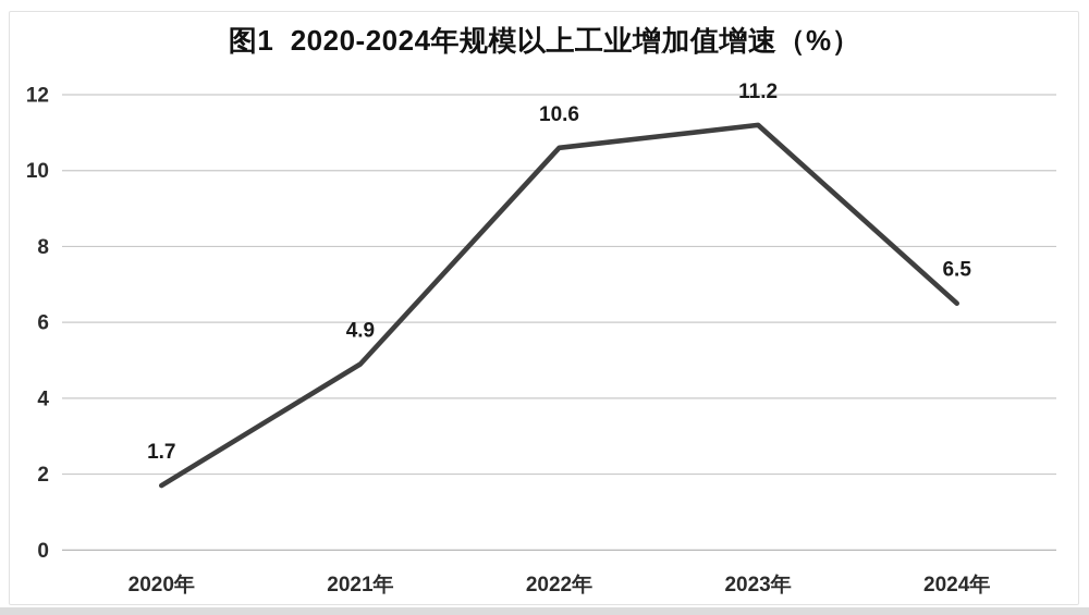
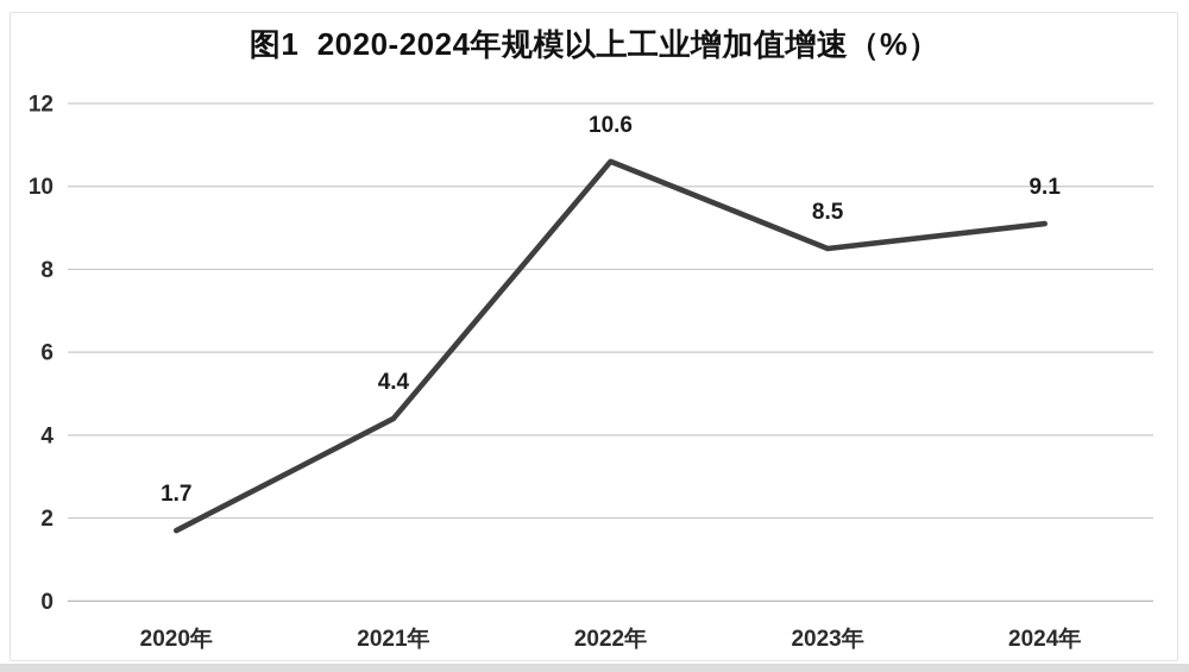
2021年: 4.9 -> 4.4
2023年: 11.2 -> 8.5
2024年: 6.5 -> 9.1
